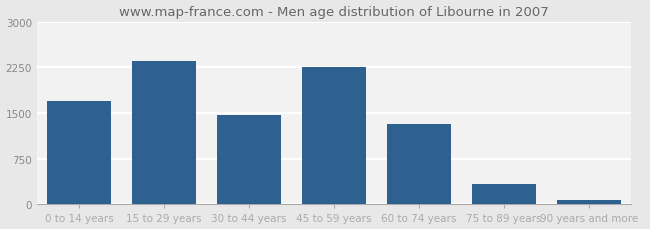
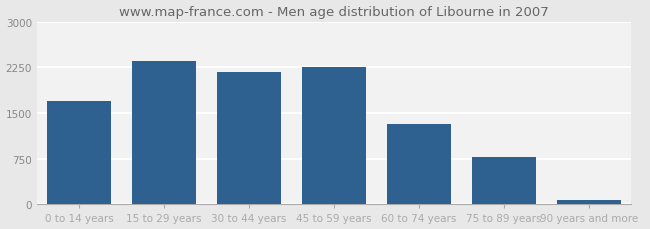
30 to 44 years: 1460 -> 2180
75 to 89 years: 340 -> 780
